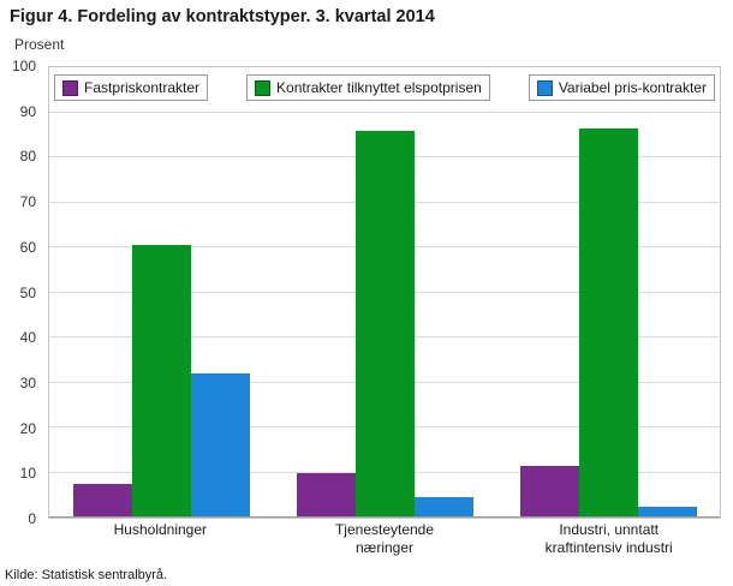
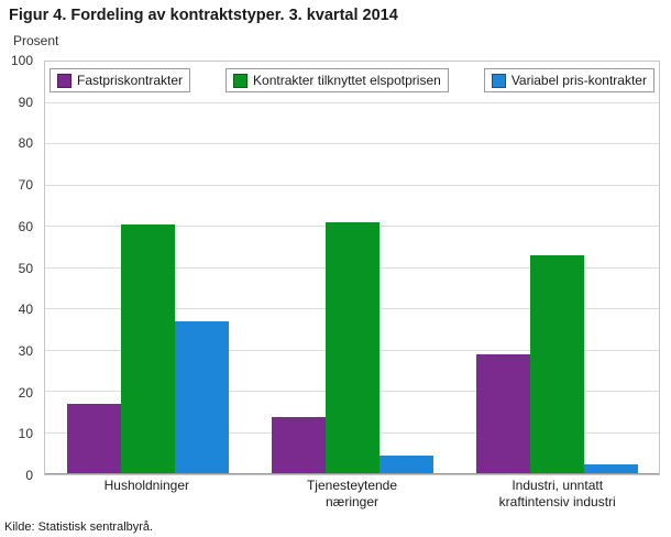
Fastpriskontrakter/Husholdninger: 8 -> 17
Variabel pris-kontrakter/Husholdninger: 32 -> 37
Fastpriskontrakter/Tjenesteytende næringer: 10 -> 14
Kontrakter tilknyttet elspotprisen/Tjenesteytende næringer: 86 -> 61
Fastpriskontrakter/Industri, unntatt kraftintensiv industri: 12 -> 29
Kontrakter tilknyttet elspotprisen/Industri, unntatt kraftintensiv industri: 86 -> 53
